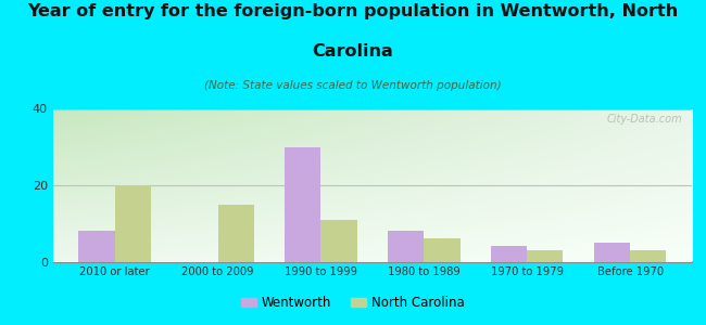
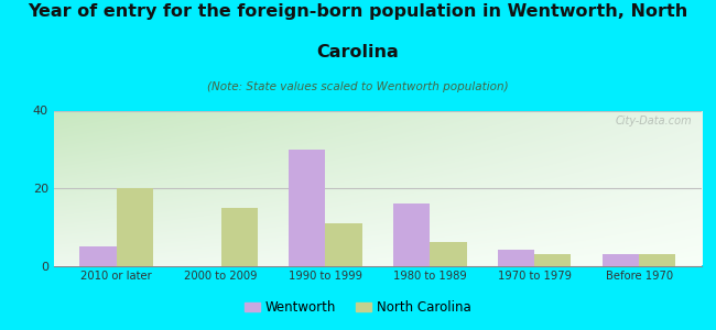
Wentworth/2010 or later: 8 -> 5
Wentworth/1980 to 1989: 8 -> 16
Wentworth/Before 1970: 5 -> 3
